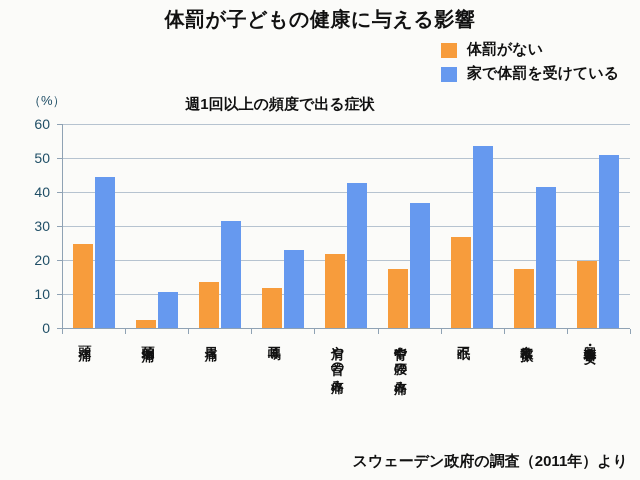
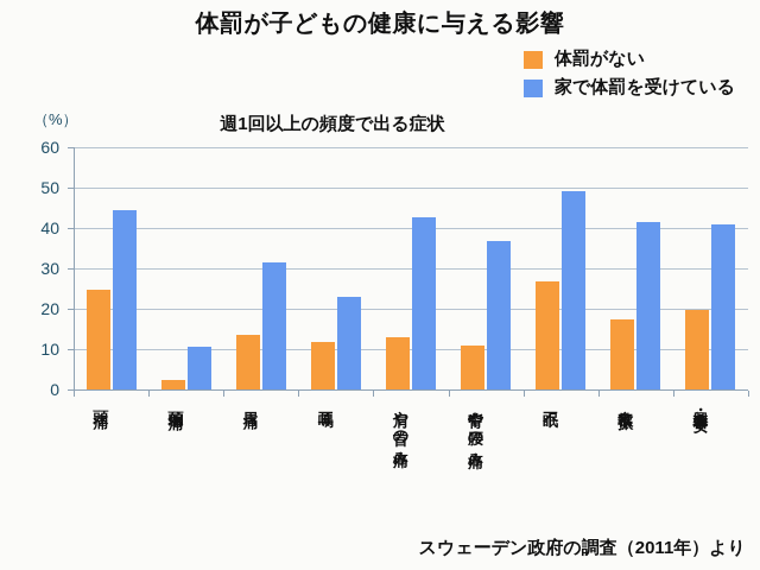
体罰がない/肩や首の痛み: 22 -> 13
体罰がない/背中や腰の痛み: 18 -> 11
家で体罰を受けている/不眠: 54 -> 49
家で体罰を受けている/興奮・不安: 51 -> 41
